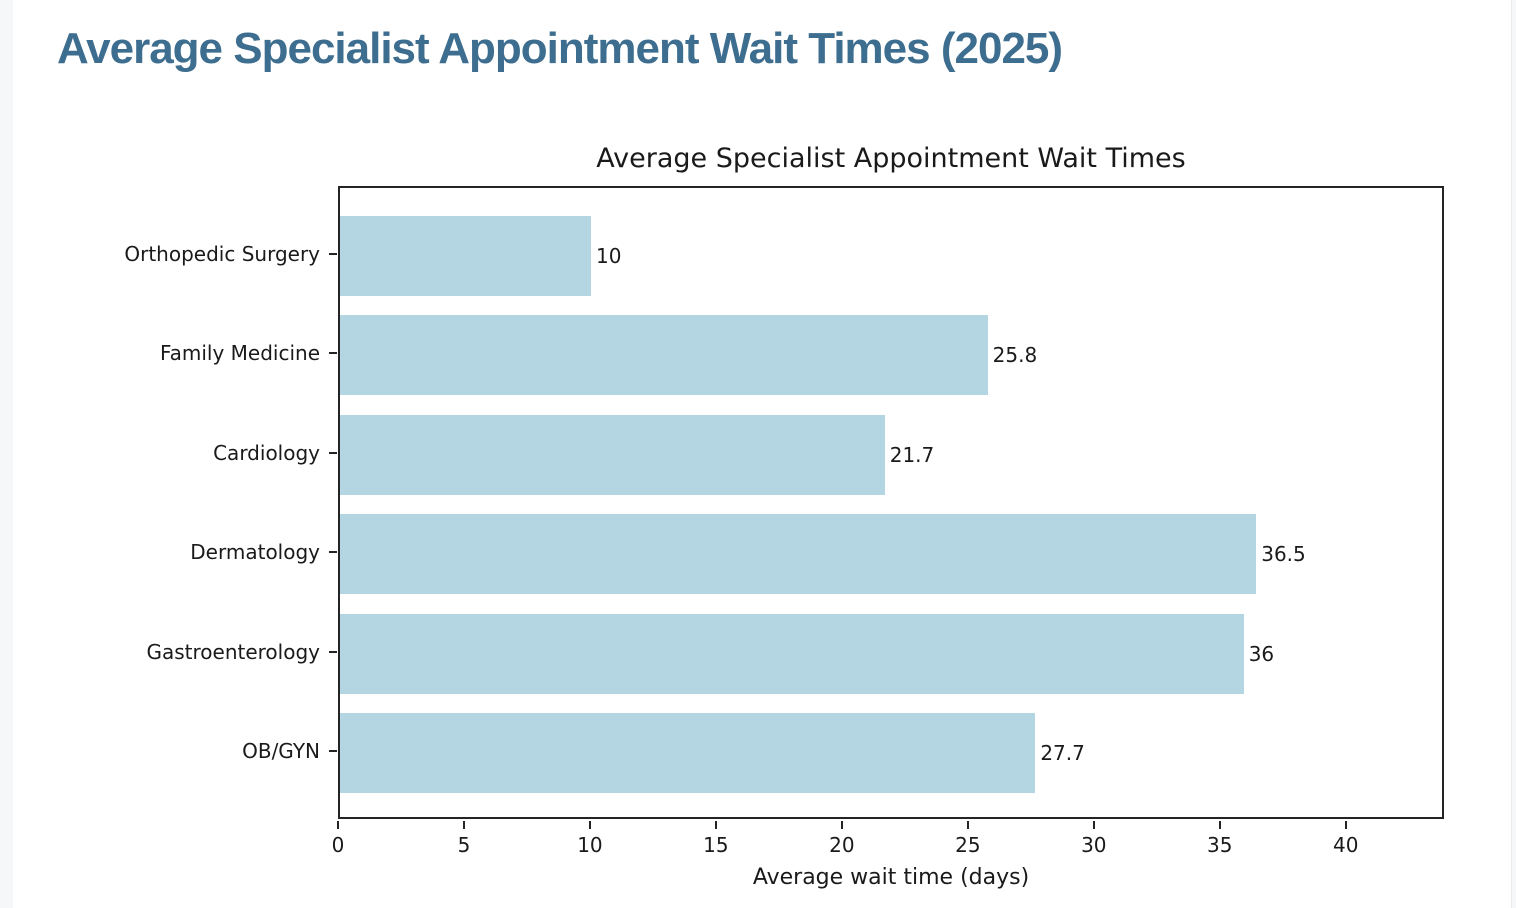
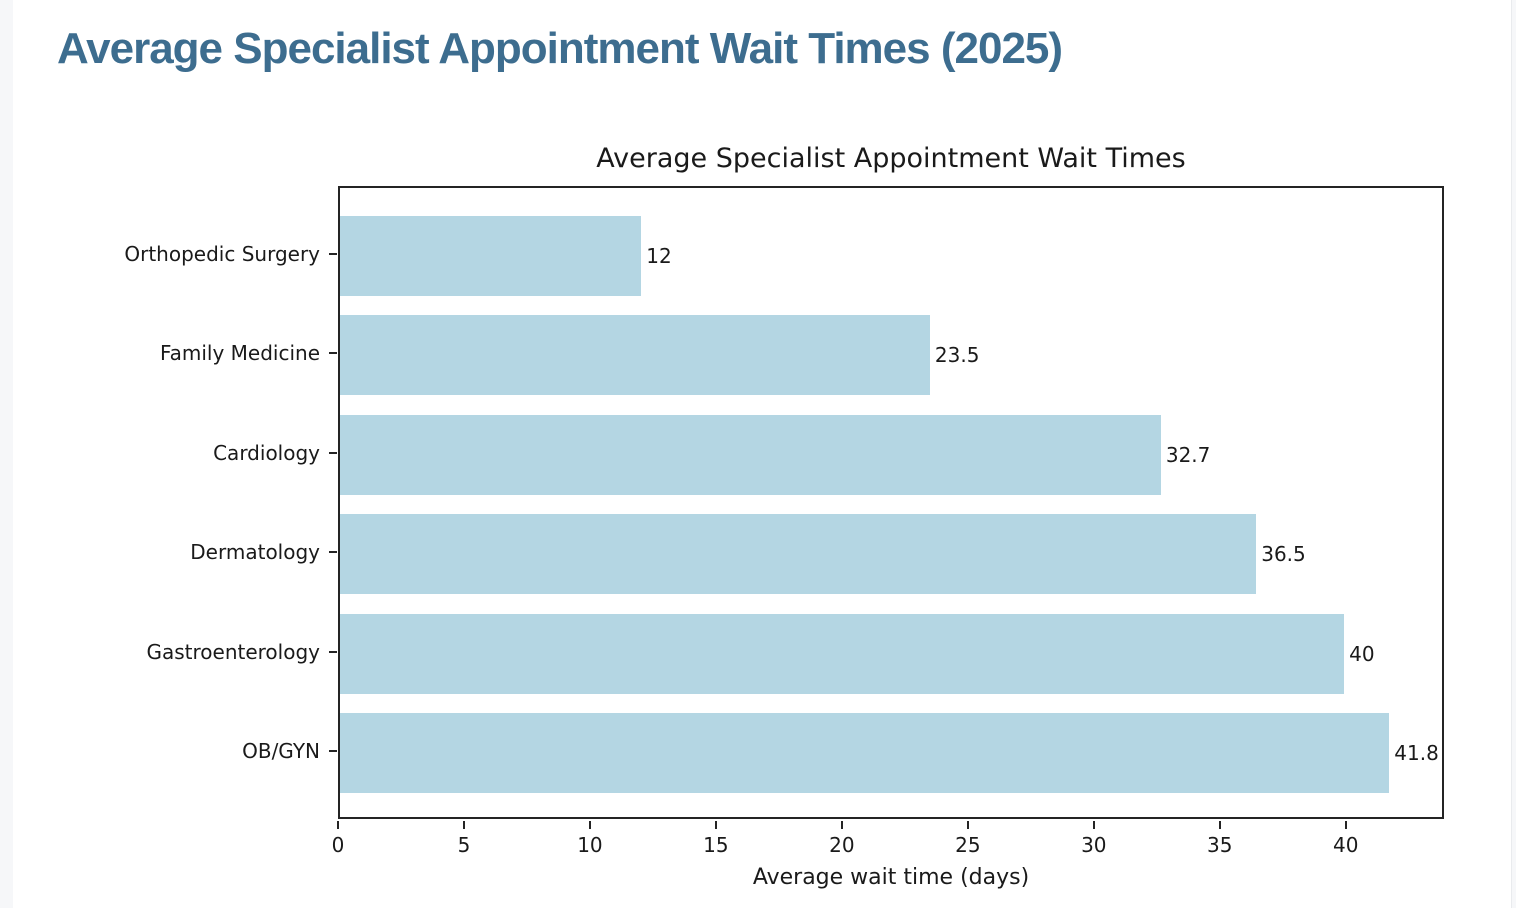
Orthopedic Surgery: 10 -> 12
Family Medicine: 25.8 -> 23.5
Cardiology: 21.7 -> 32.7
Gastroenterology: 36 -> 40
OB/GYN: 27.7 -> 41.8
